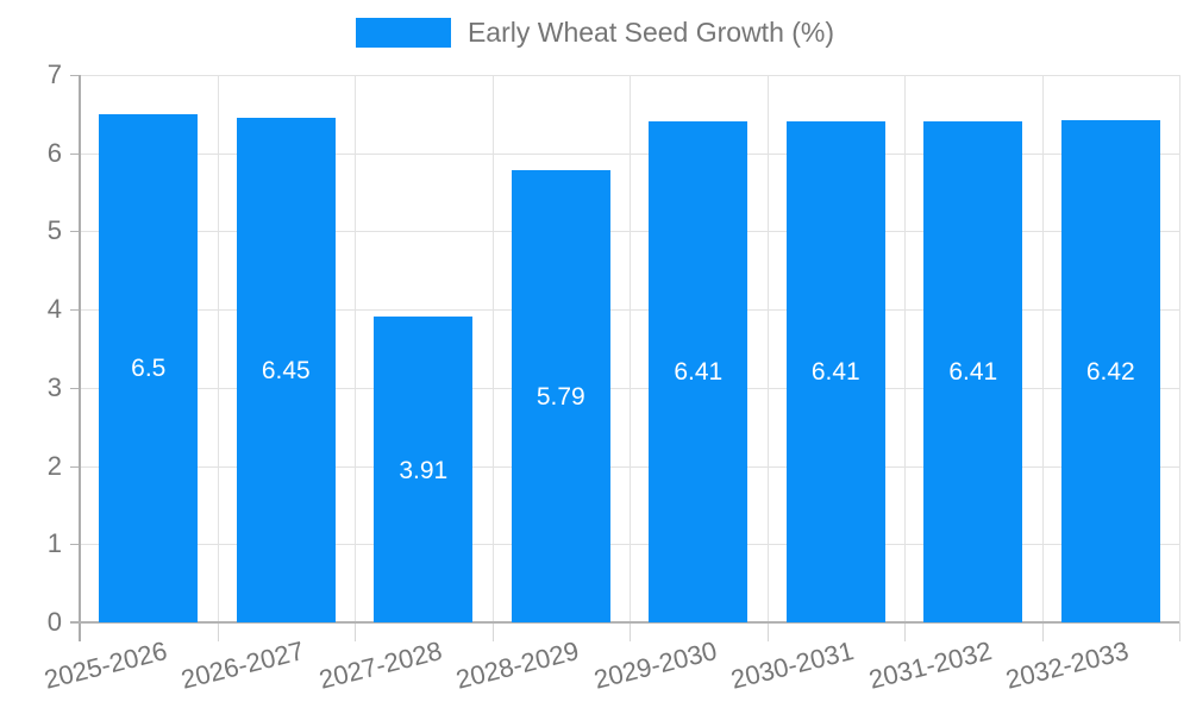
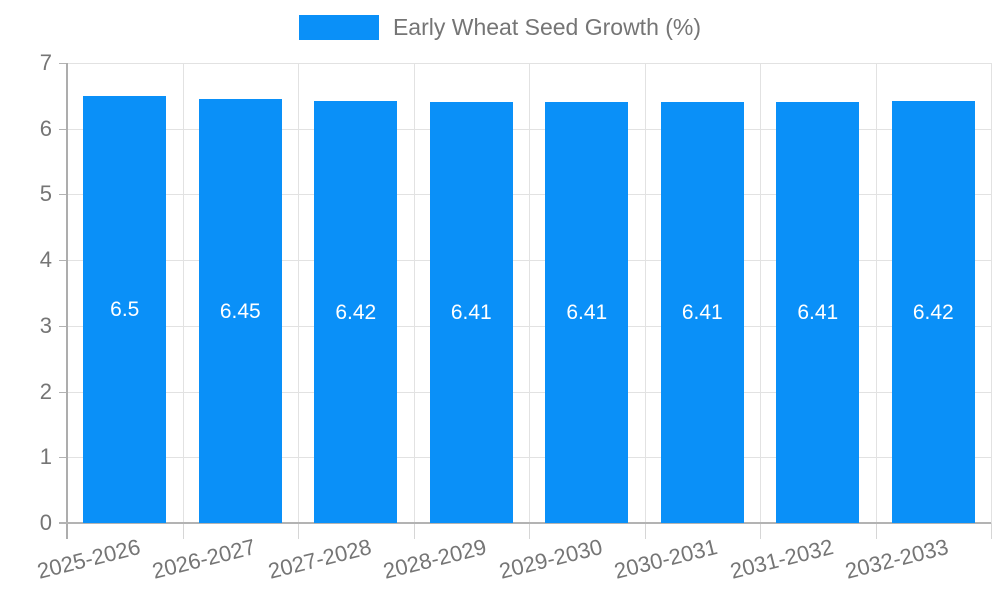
2027-2028: 3.91 -> 6.42
2028-2029: 5.79 -> 6.41
